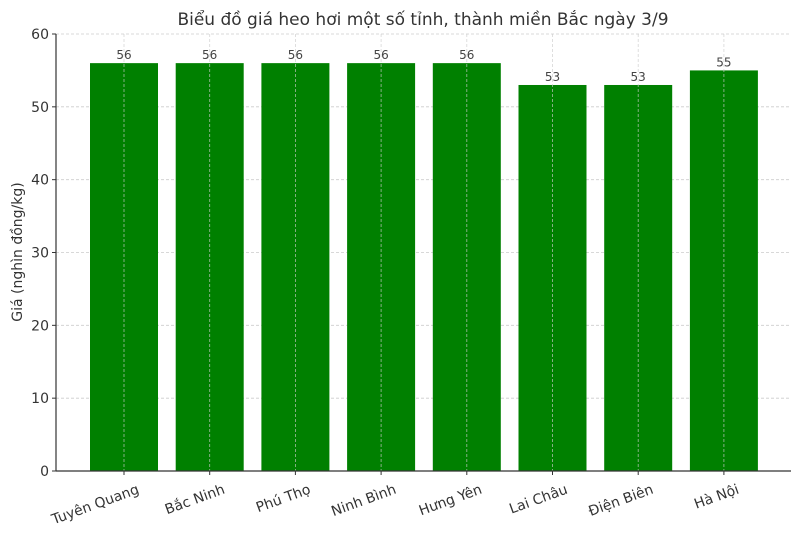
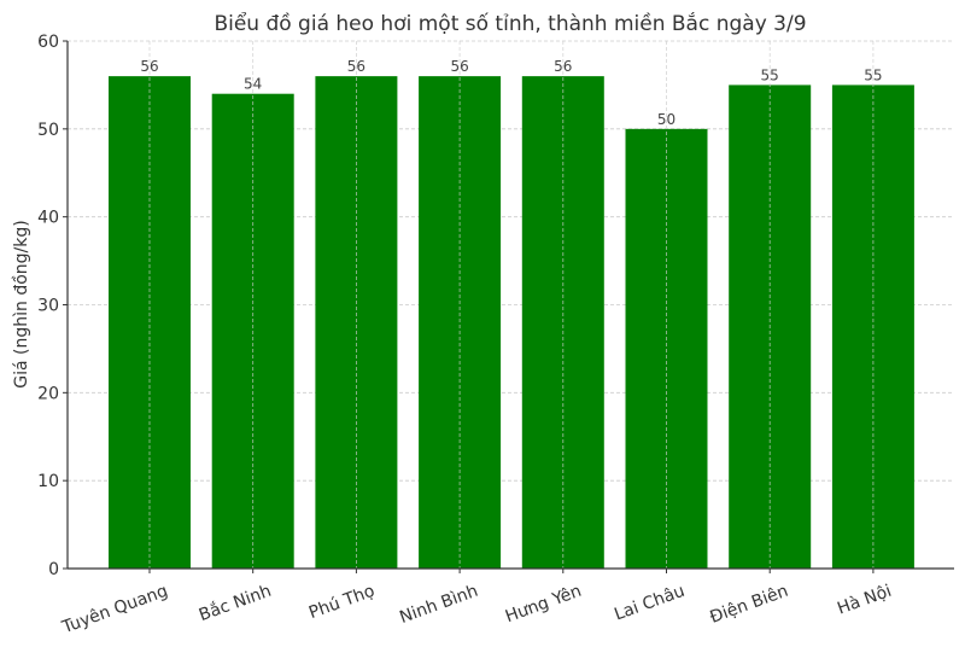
Bắc Ninh: 56 -> 54
Lai Châu: 53 -> 50
Điện Biên: 53 -> 55
